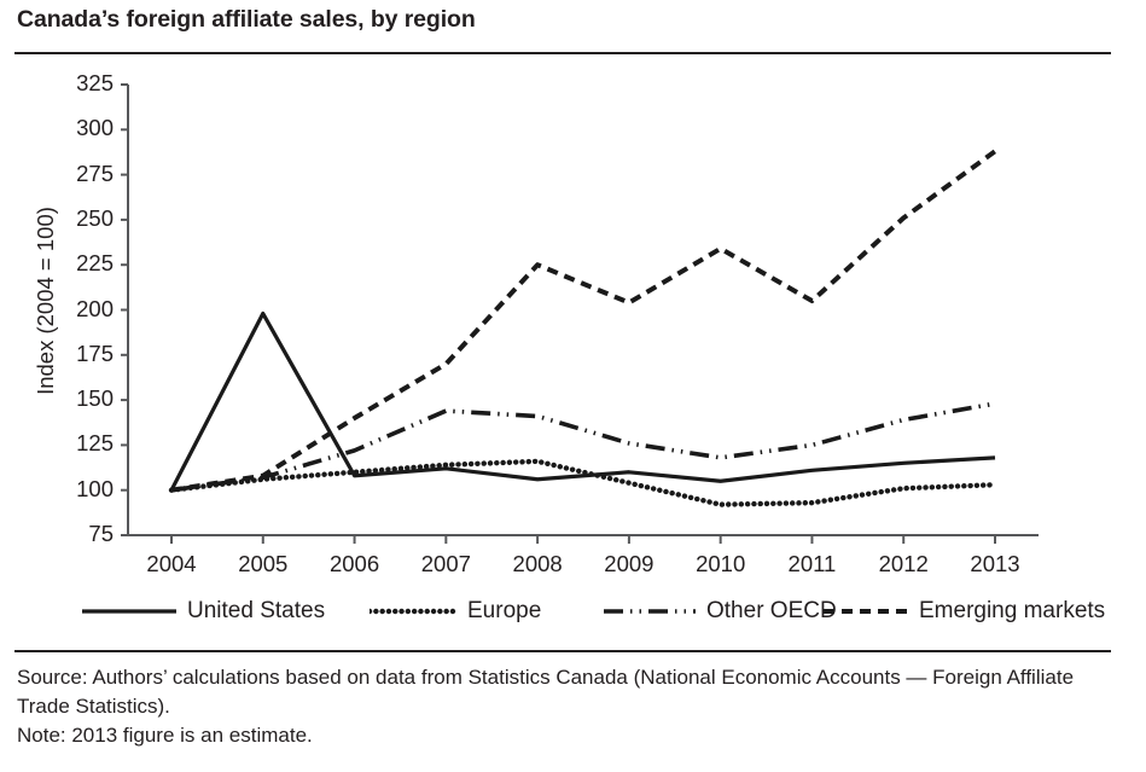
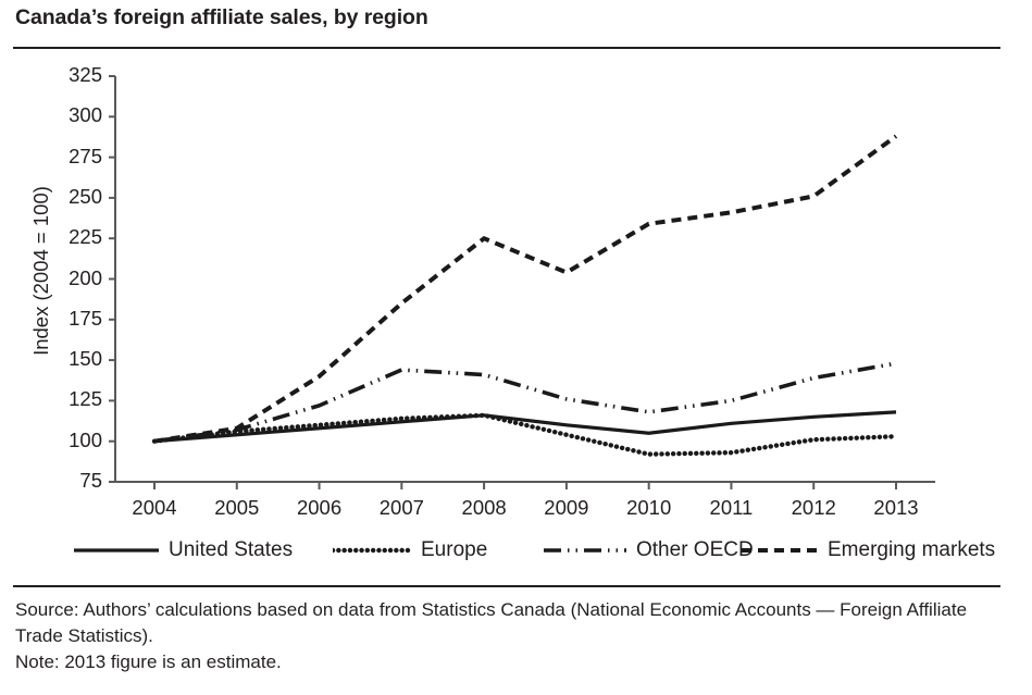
United States/2005: 198 -> 104
Emerging markets/2007: 170 -> 185
United States/2008: 106 -> 116
Emerging markets/2011: 205 -> 241
